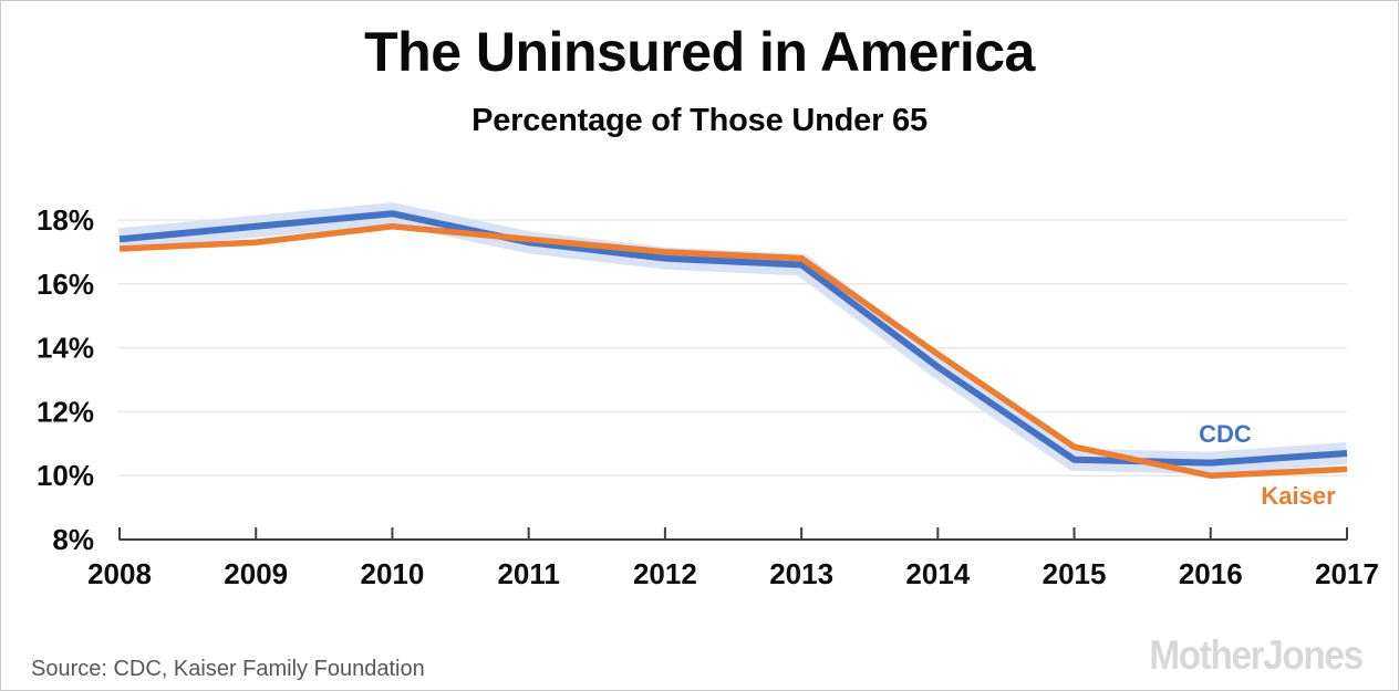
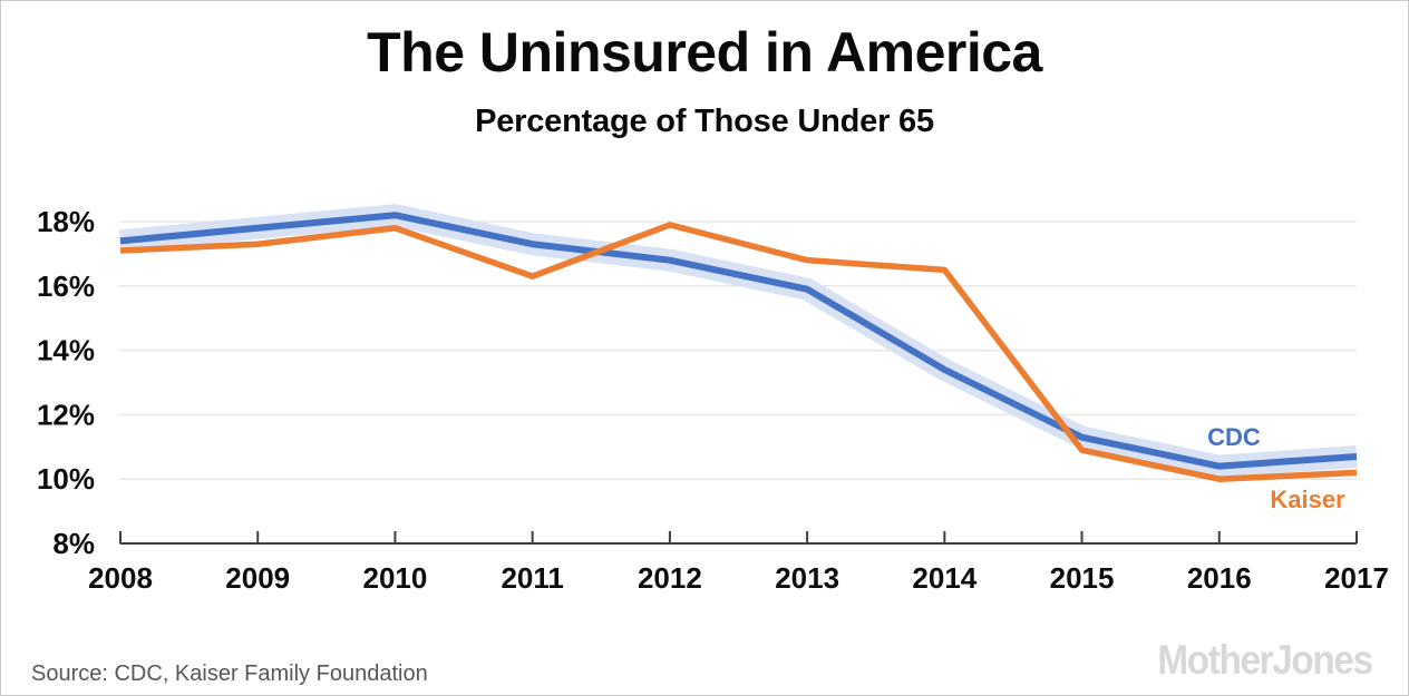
Kaiser/2011: 17.4% -> 16.3%
Kaiser/2012: 17.0% -> 17.9%
CDC/2013: 16.6% -> 15.9%
Kaiser/2014: 13.8% -> 16.5%
CDC/2015: 10.5% -> 11.3%
